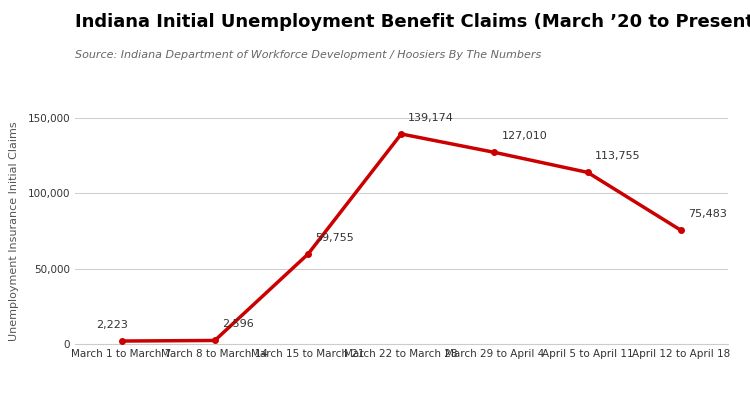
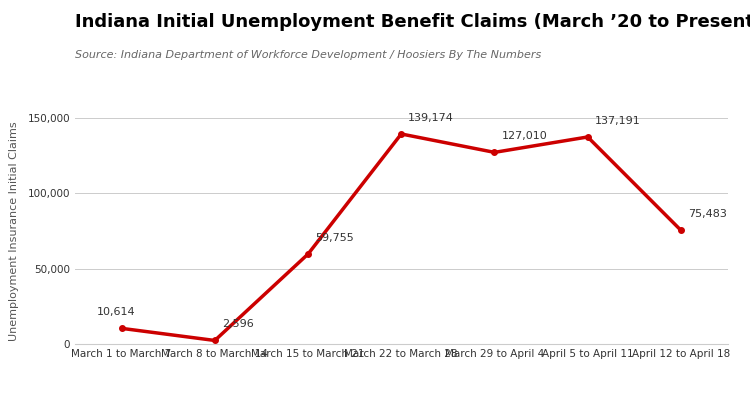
March 1 to March 7: 2,223 -> 10,614
April 5 to April 11: 113,755 -> 137,191
